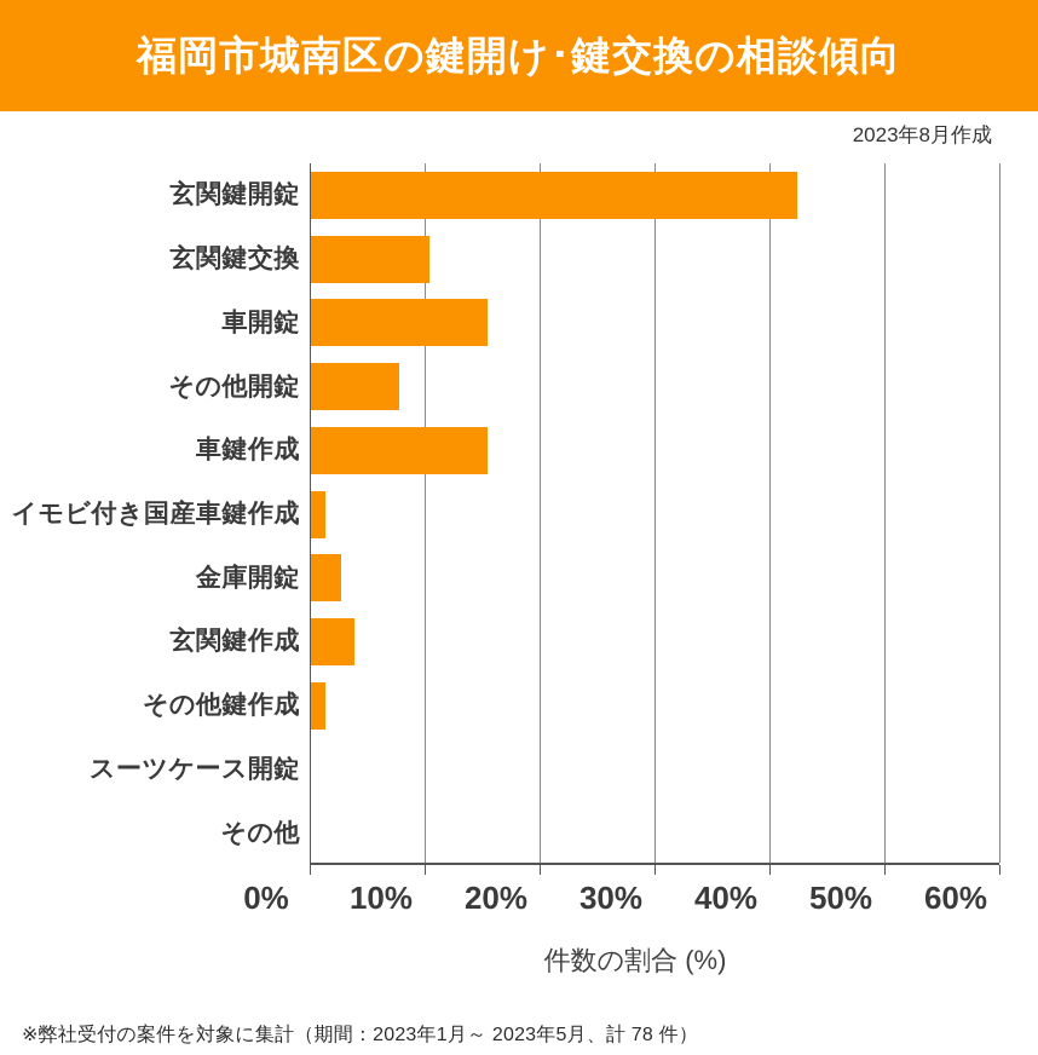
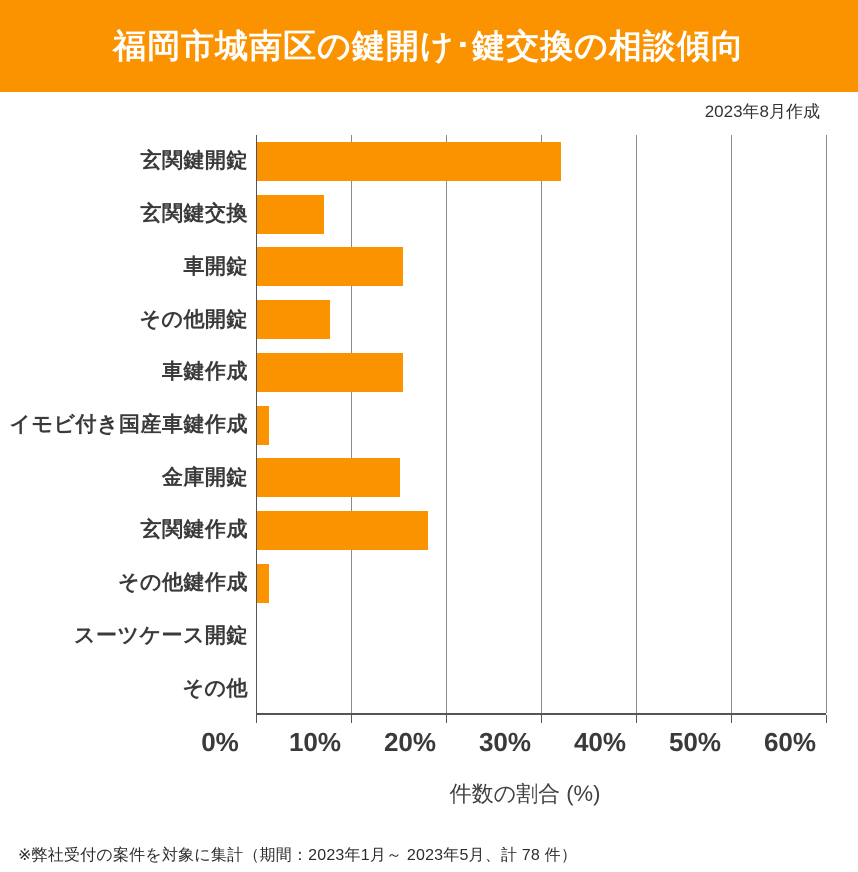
玄関鍵開錠: 42% -> 32%
玄関鍵交換: 10% -> 7%
金庫開錠: 3% -> 15%
玄関鍵作成: 4% -> 18%
